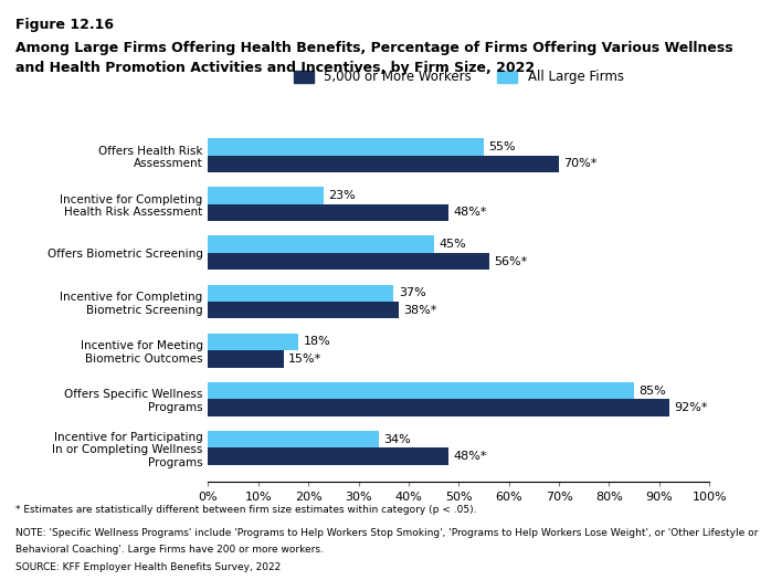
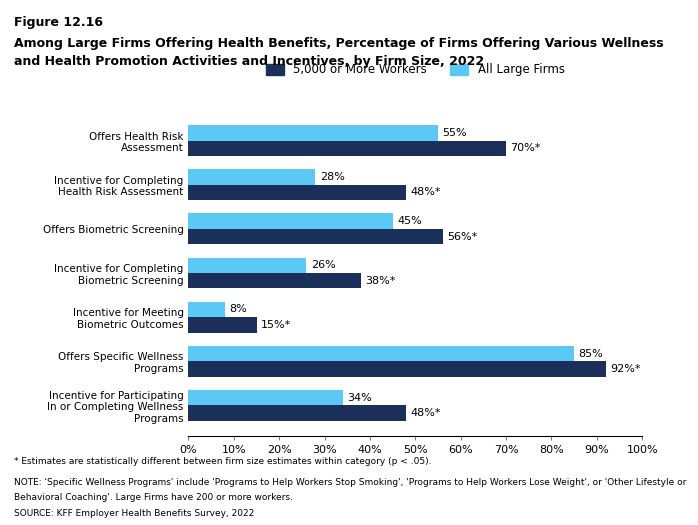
All Large Firms/Incentive for Completing Health Risk Assessment: 23% -> 28%
All Large Firms/Incentive for Completing Biometric Screening: 37% -> 26%
All Large Firms/Incentive for Meeting Biometric Outcomes: 18% -> 8%
